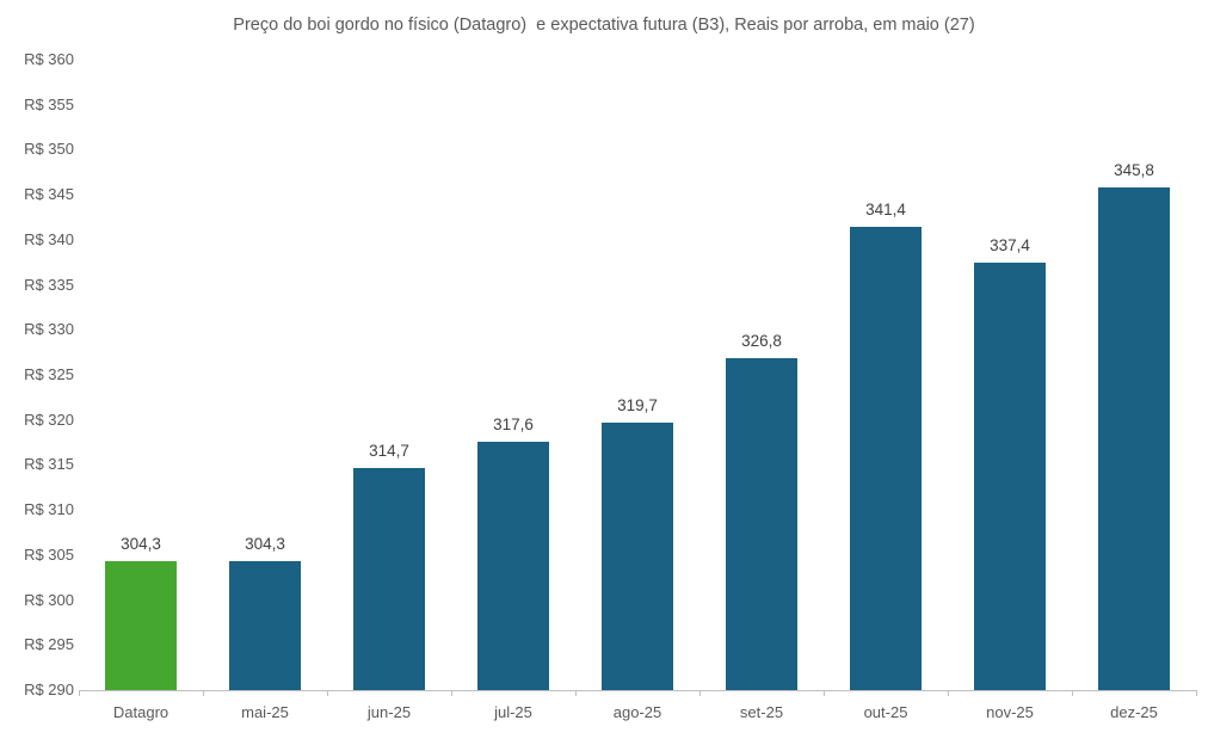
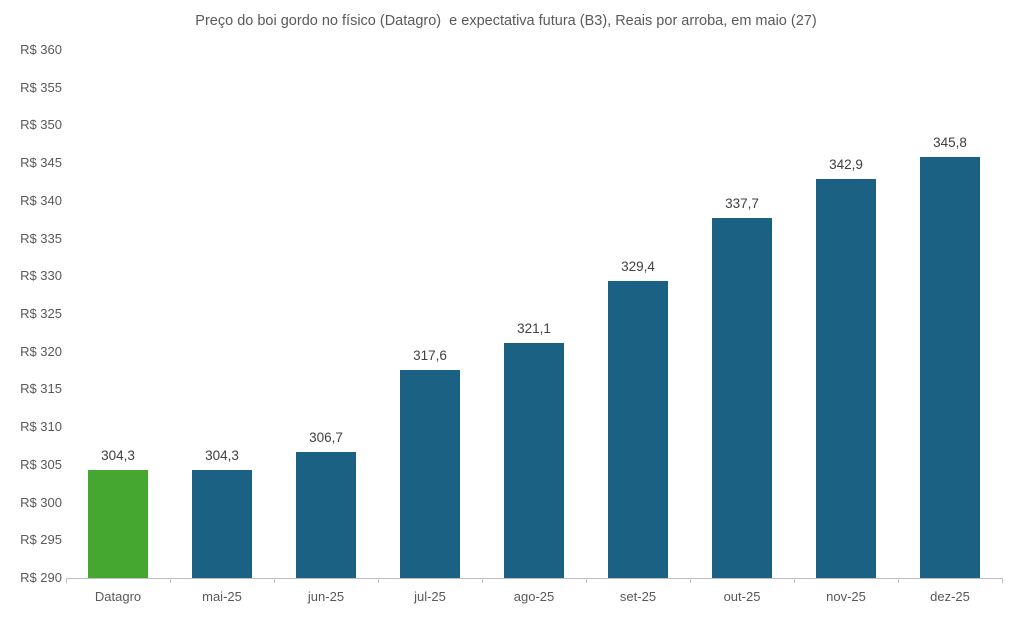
jun-25: 314,7 -> 306,7
ago-25: 319,7 -> 321,1
set-25: 326,8 -> 329,4
out-25: 341,4 -> 337,7
nov-25: 337,4 -> 342,9
